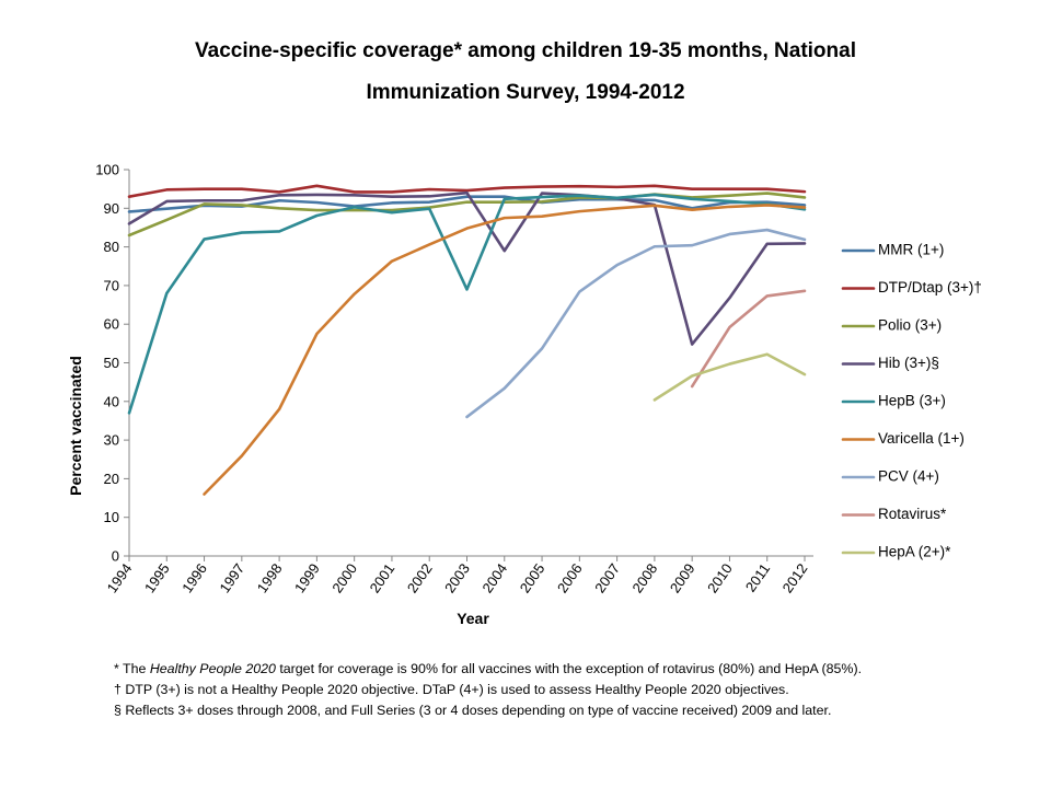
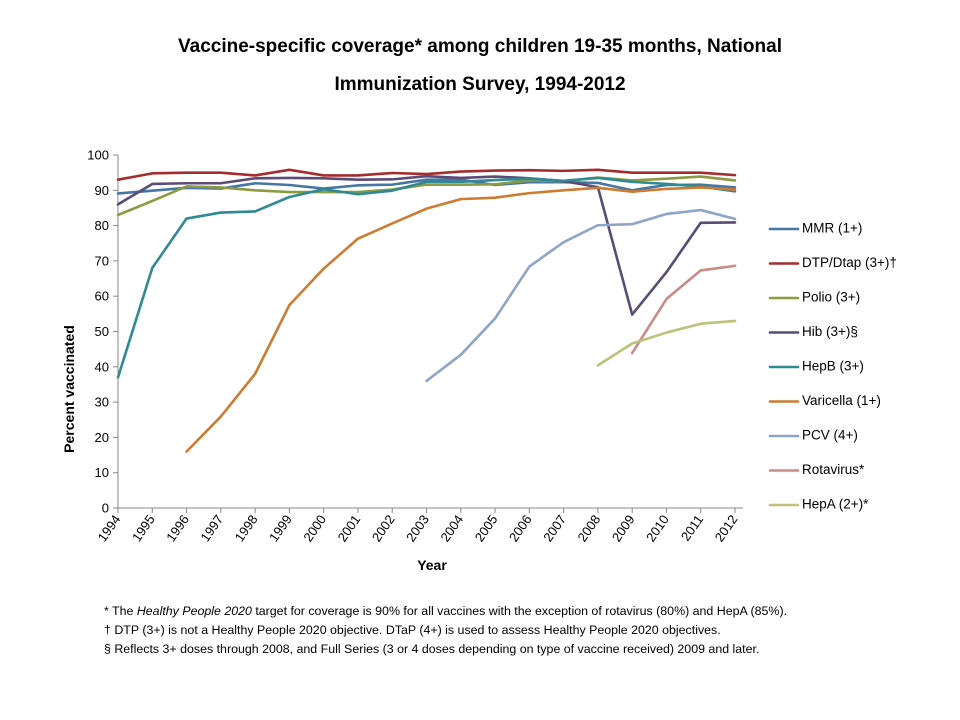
HepB (3+)/2003: 69 -> 92
Hib (3+)§/2004: 79 -> 94
HepA (2+)*/2012: 47 -> 53
